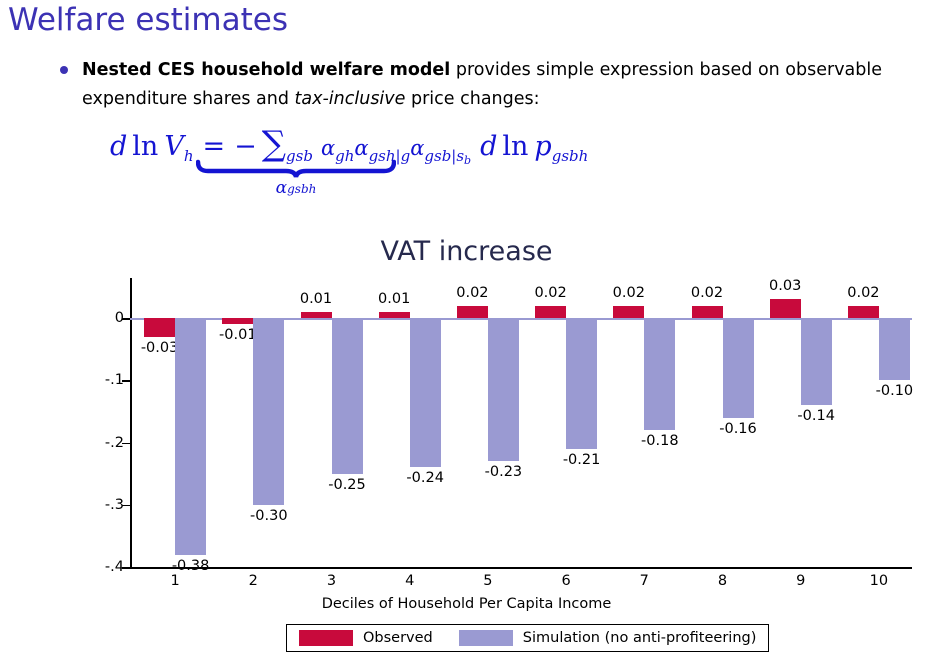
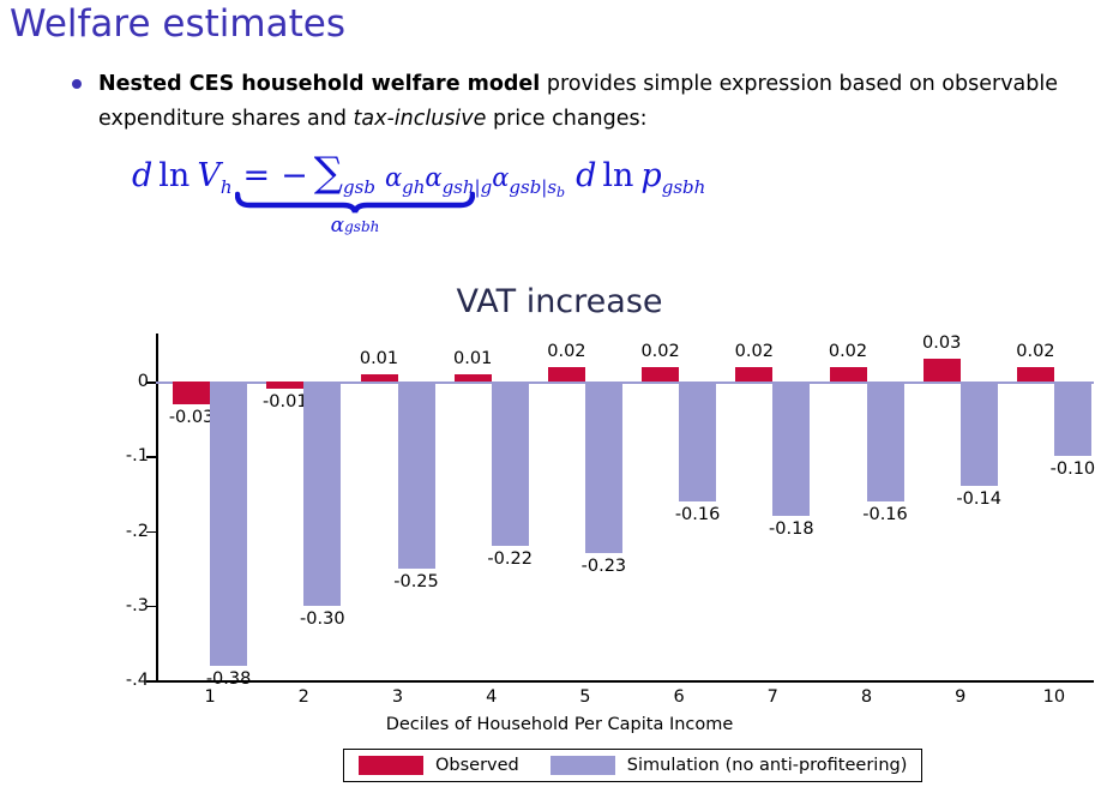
Simulation (no anti-profiteering)/4: -0.24 -> -0.22
Simulation (no anti-profiteering)/6: -0.21 -> -0.16
